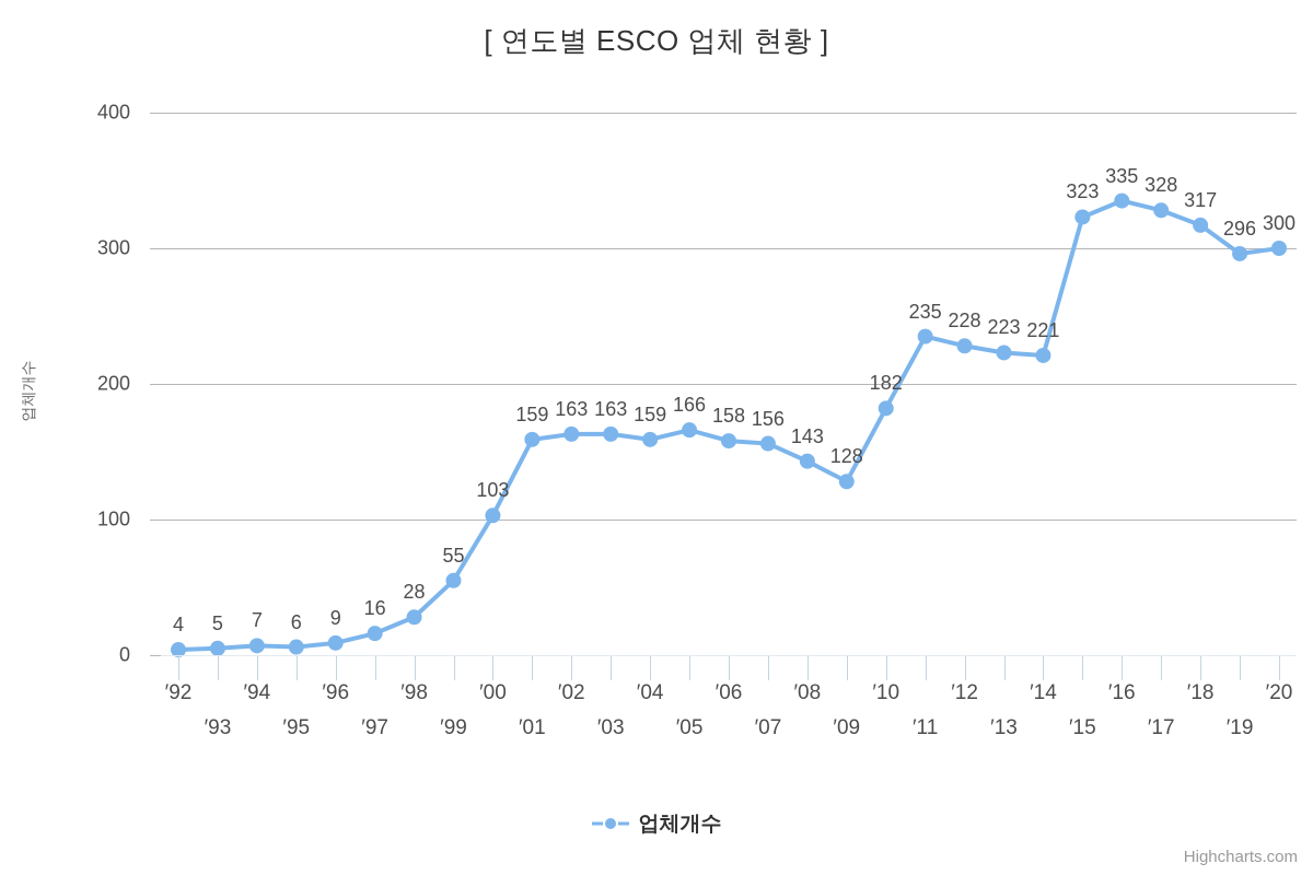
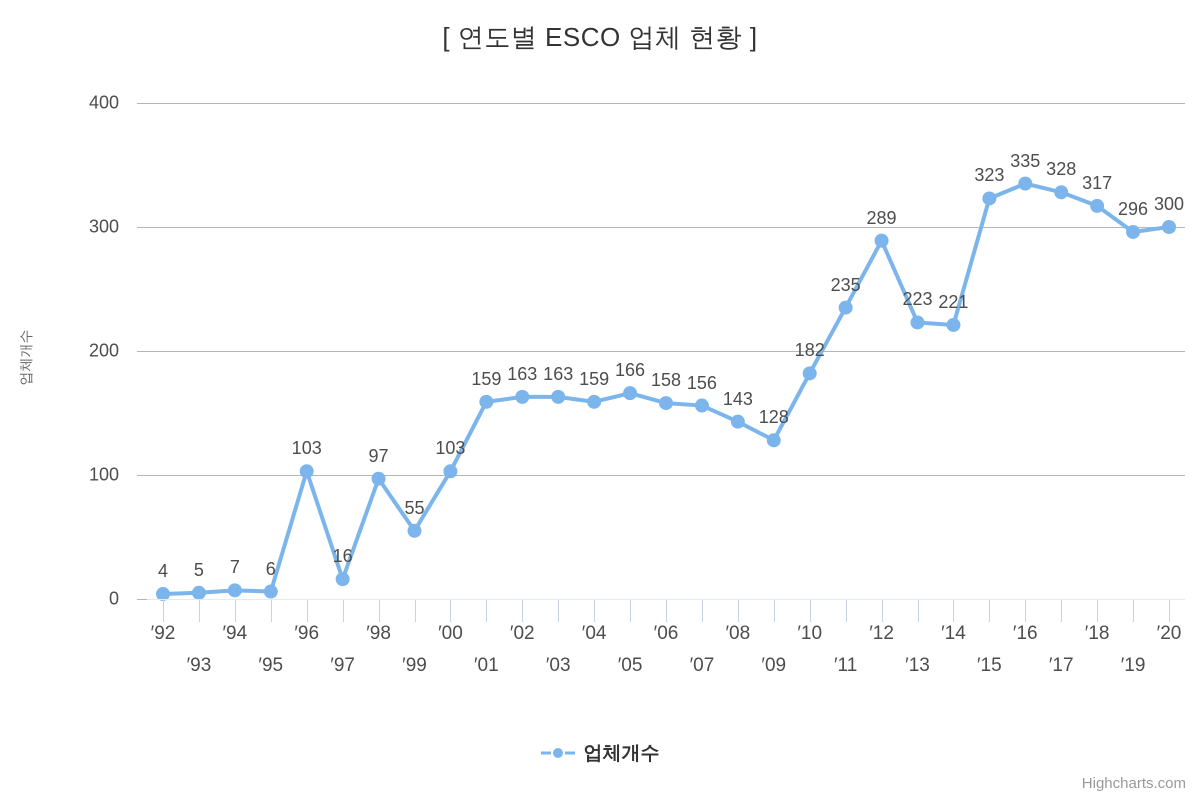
′96: 9 -> 103
′98: 28 -> 97
′12: 228 -> 289
